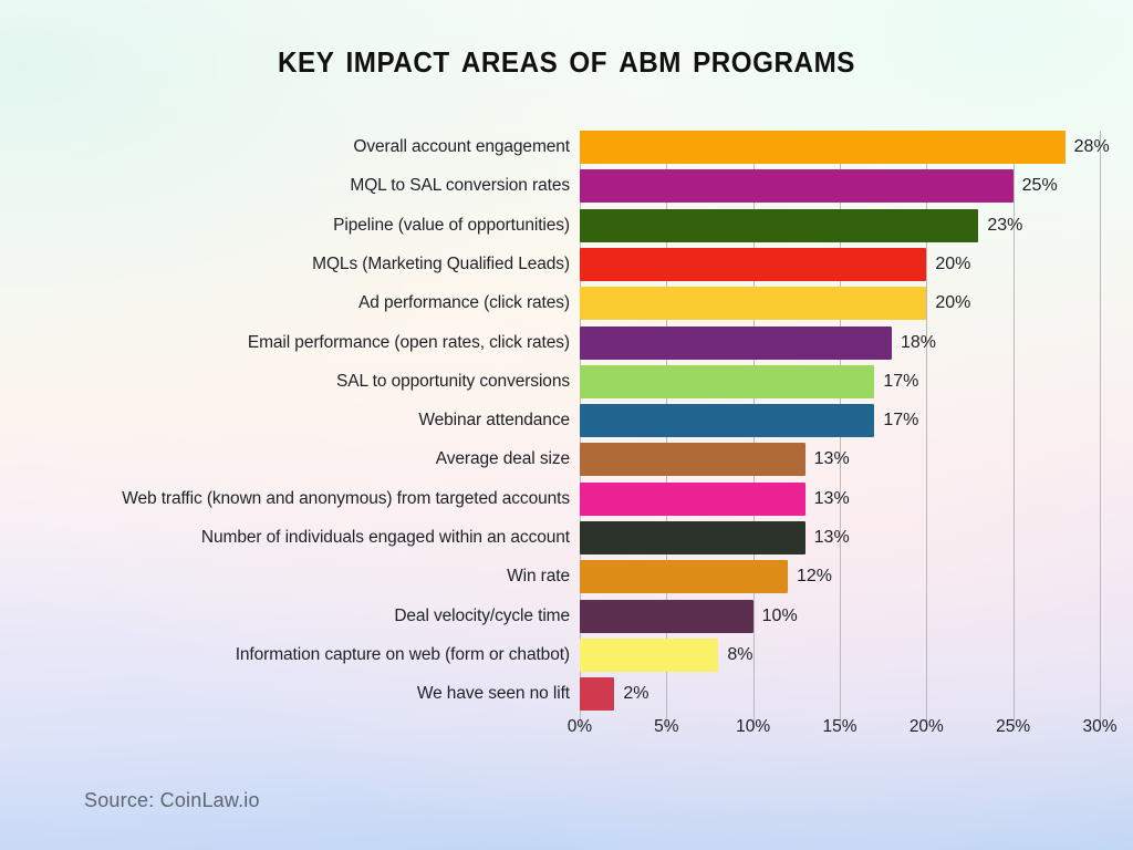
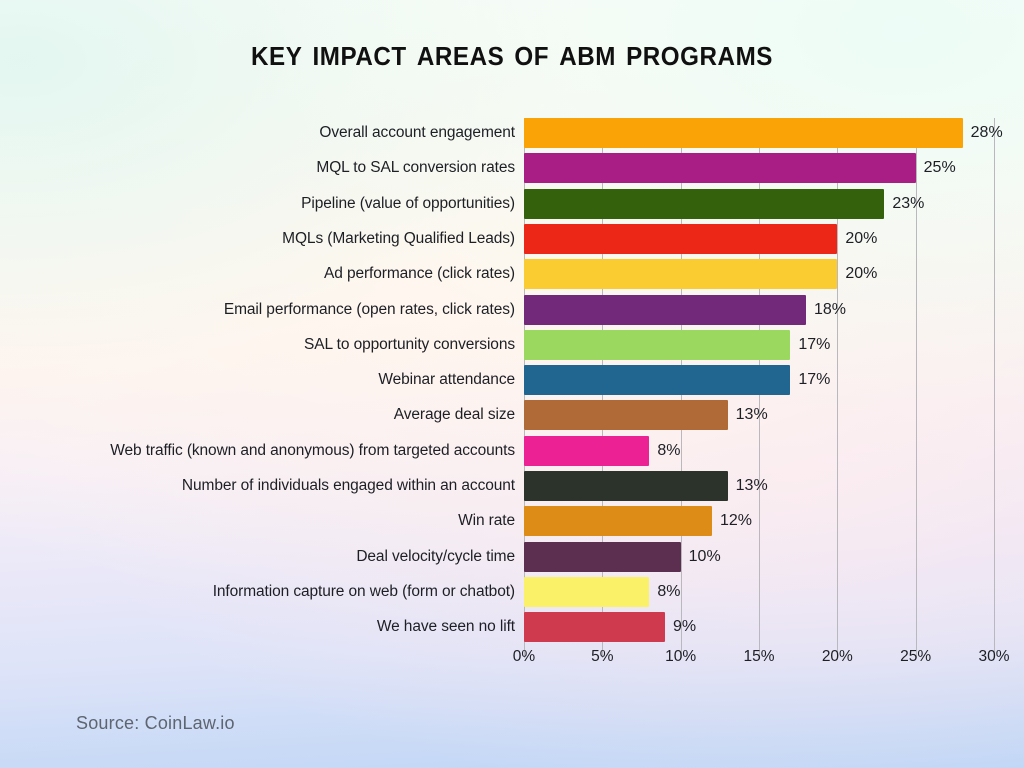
Web traffic (known and anonymous) from targeted accounts: 13% -> 8%
We have seen no lift: 2% -> 9%
